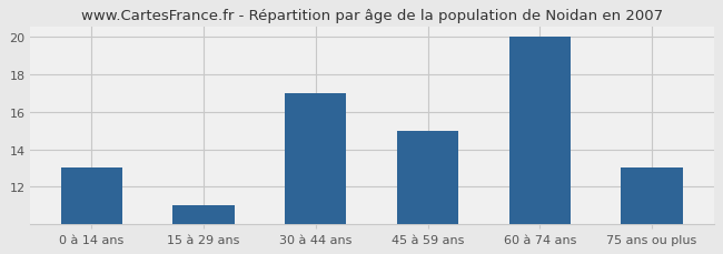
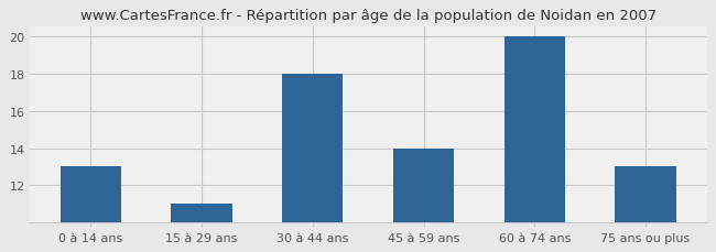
30 à 44 ans: 17 -> 18
45 à 59 ans: 15 -> 14
